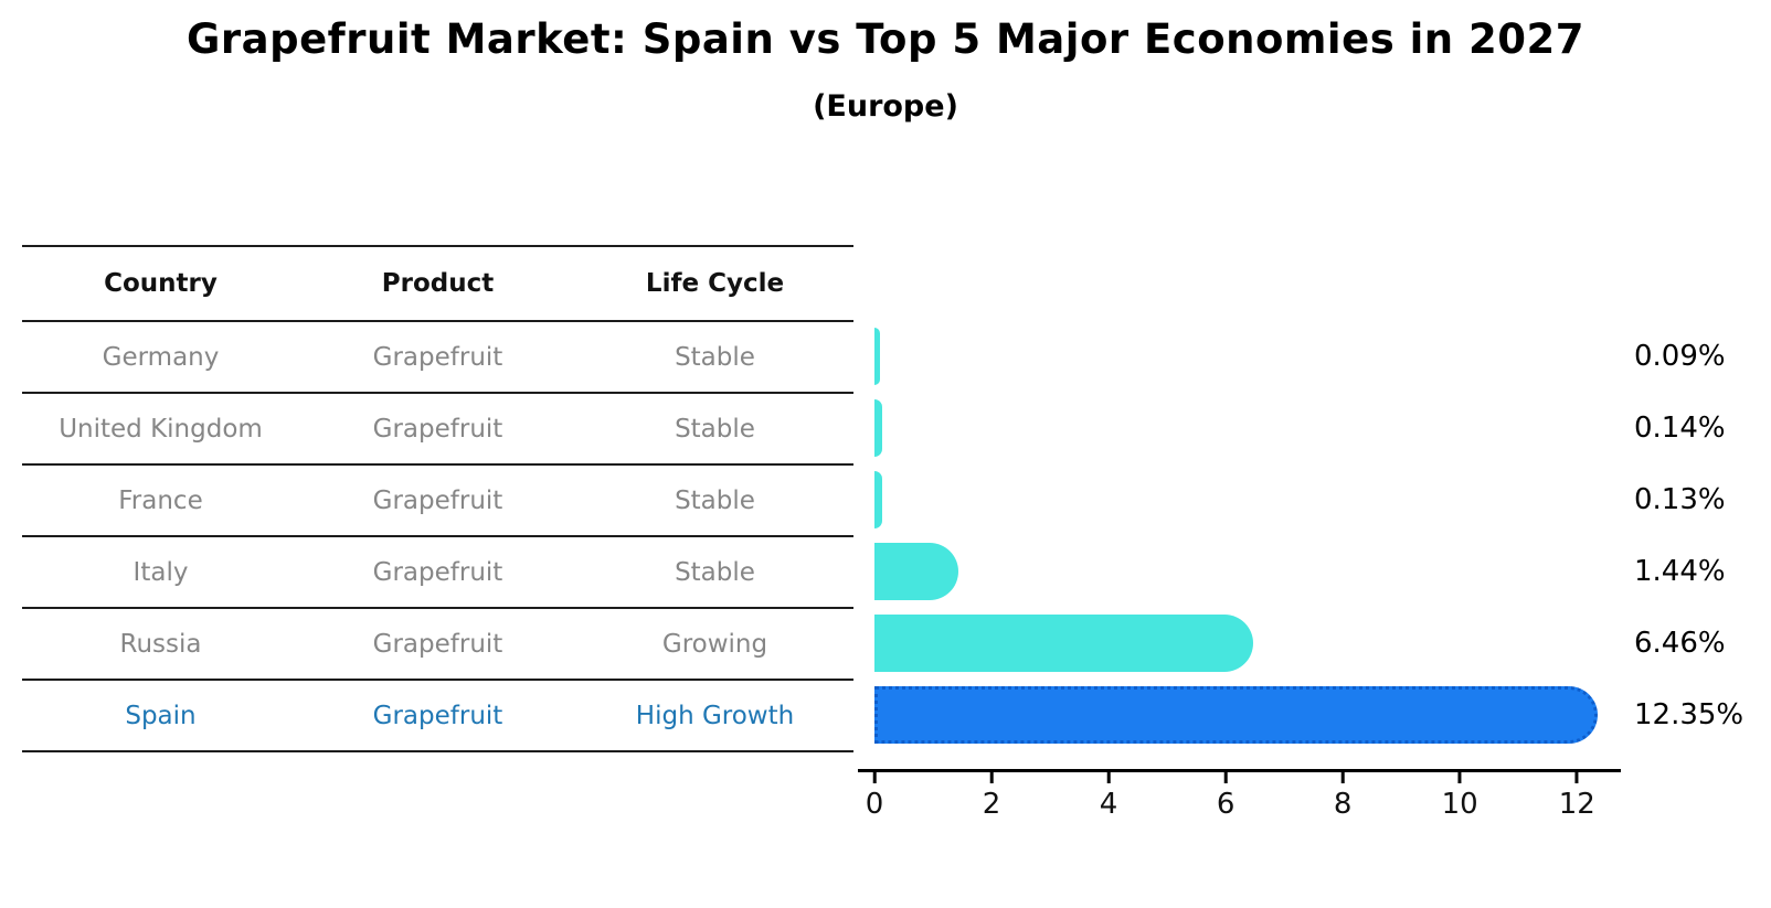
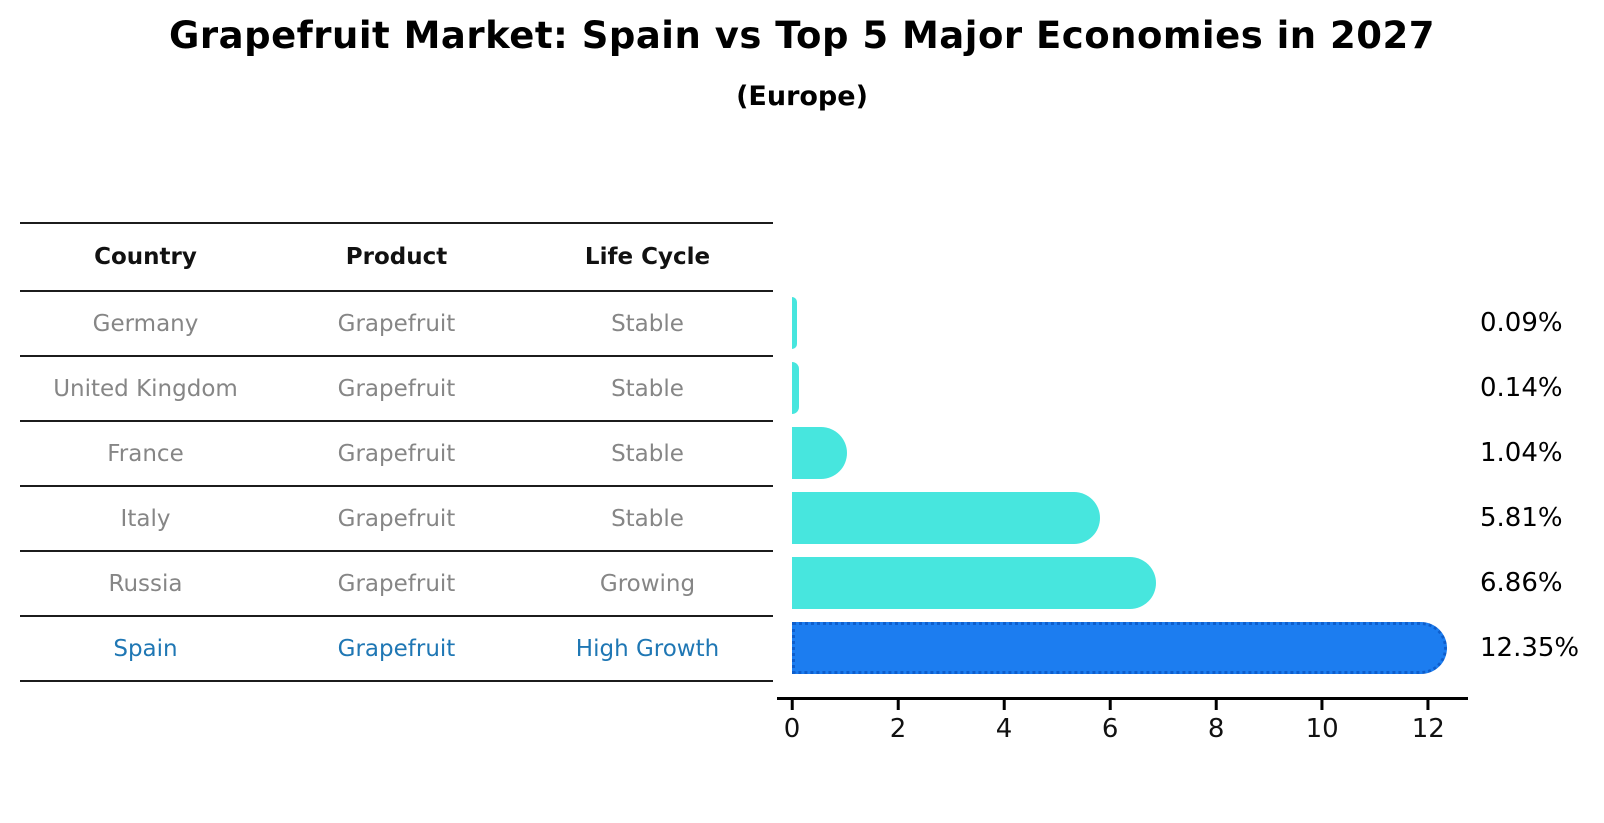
France: 0.13% -> 1.04%
Italy: 1.44% -> 5.81%
Russia: 6.46% -> 6.86%
